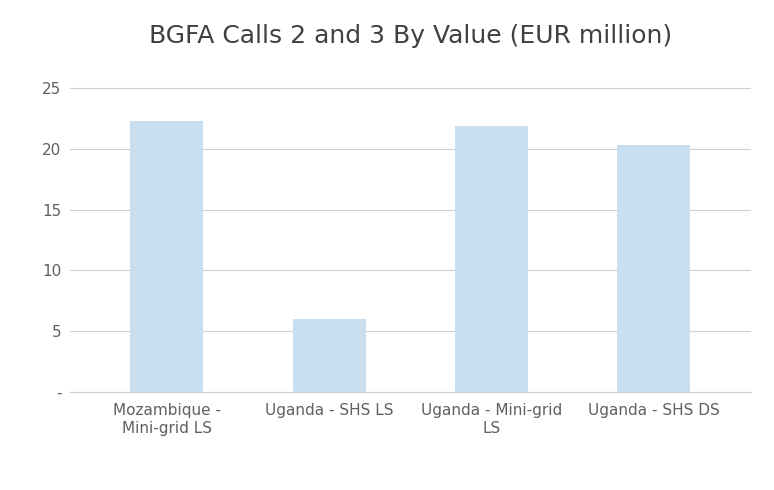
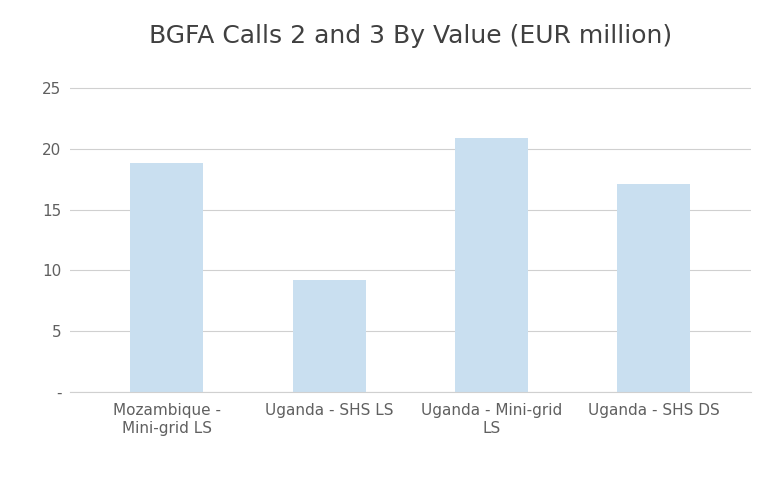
Mozambique - Mini-grid LS: 22.3 -> 18.8
Uganda - SHS LS: 6.0 -> 9.2
Uganda - Mini-grid LS: 21.9 -> 20.9
Uganda - SHS DS: 20.3 -> 17.1
